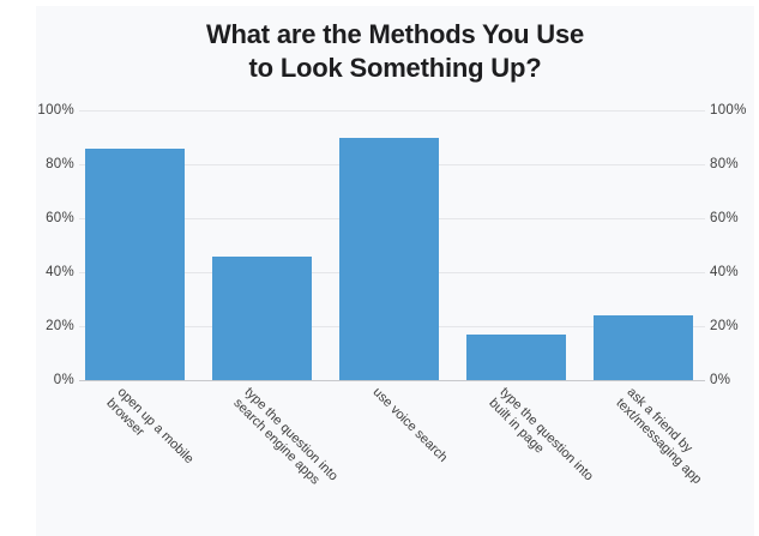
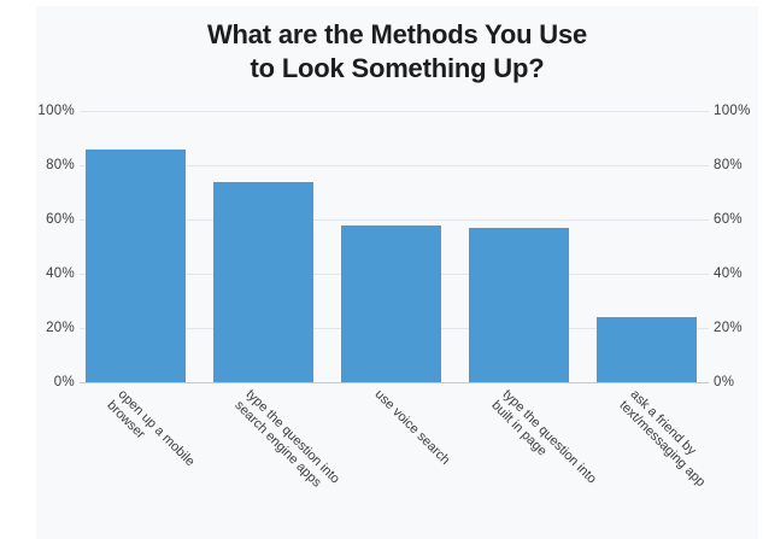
type the question into search engine apps: 46% -> 74%
use voice search: 90% -> 58%
type the question into built in page: 17% -> 57%
